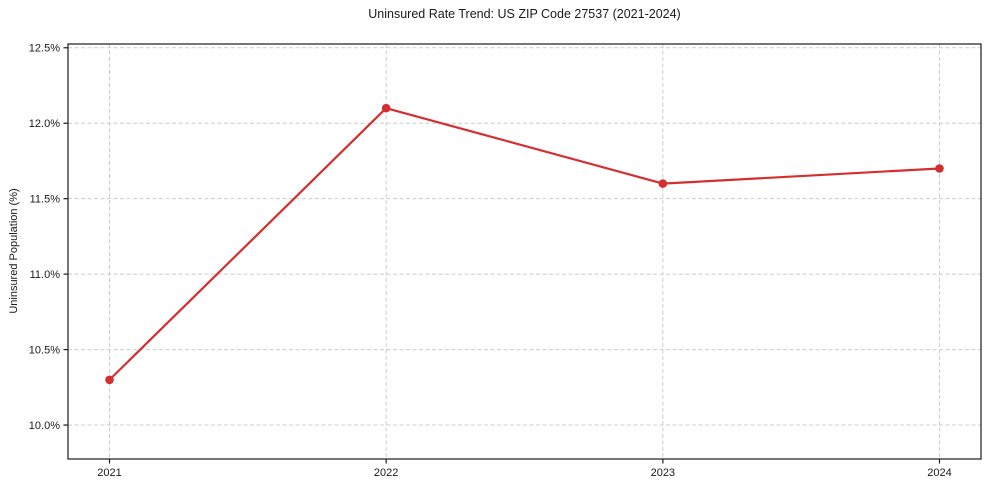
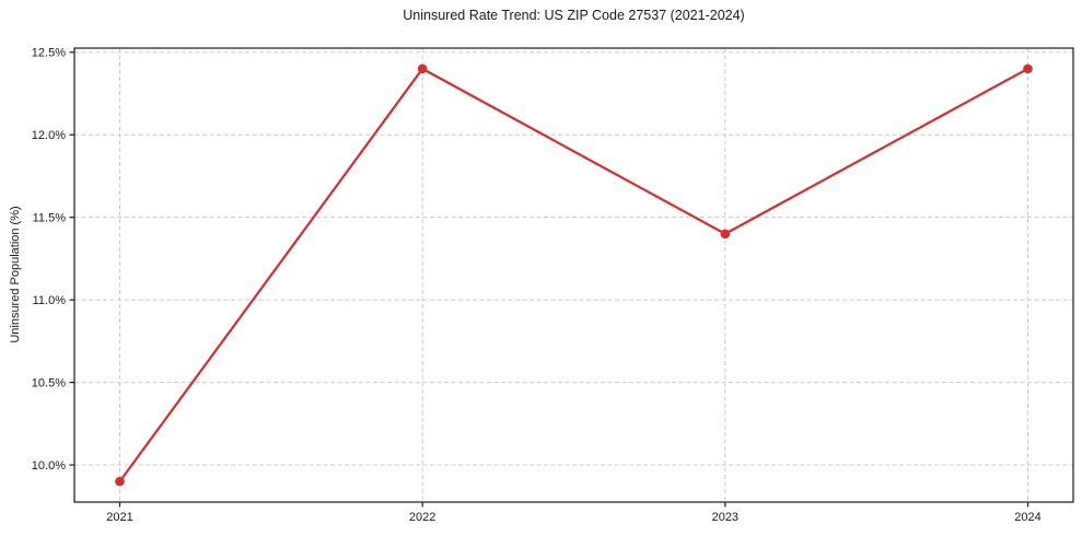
2021: 10.3% -> 9.9%
2022: 12.1% -> 12.4%
2023: 11.6% -> 11.4%
2024: 11.7% -> 12.4%
